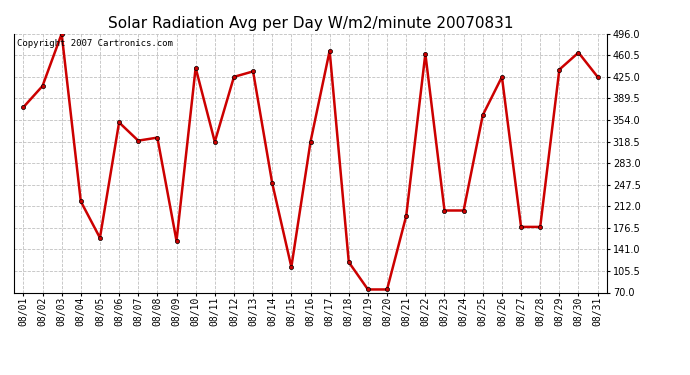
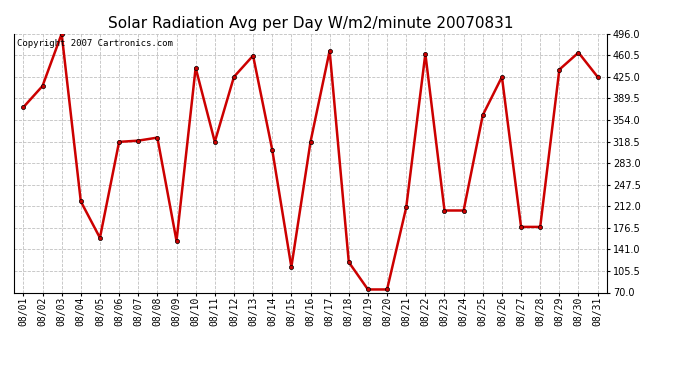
08/06: 350 -> 318
08/13: 434 -> 460
08/14: 250 -> 305
08/21: 196 -> 210
